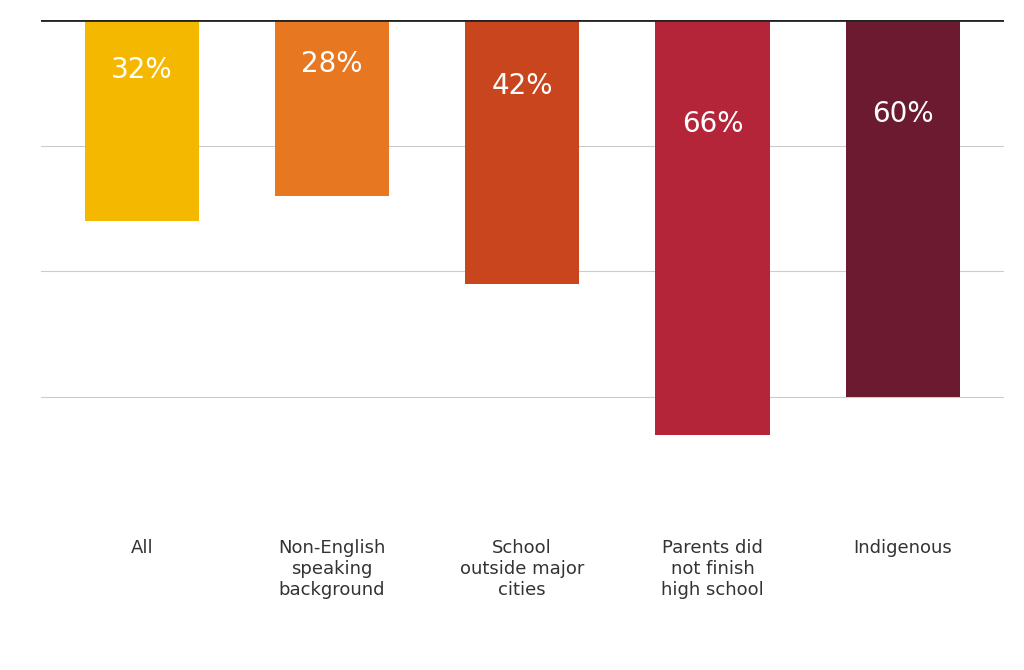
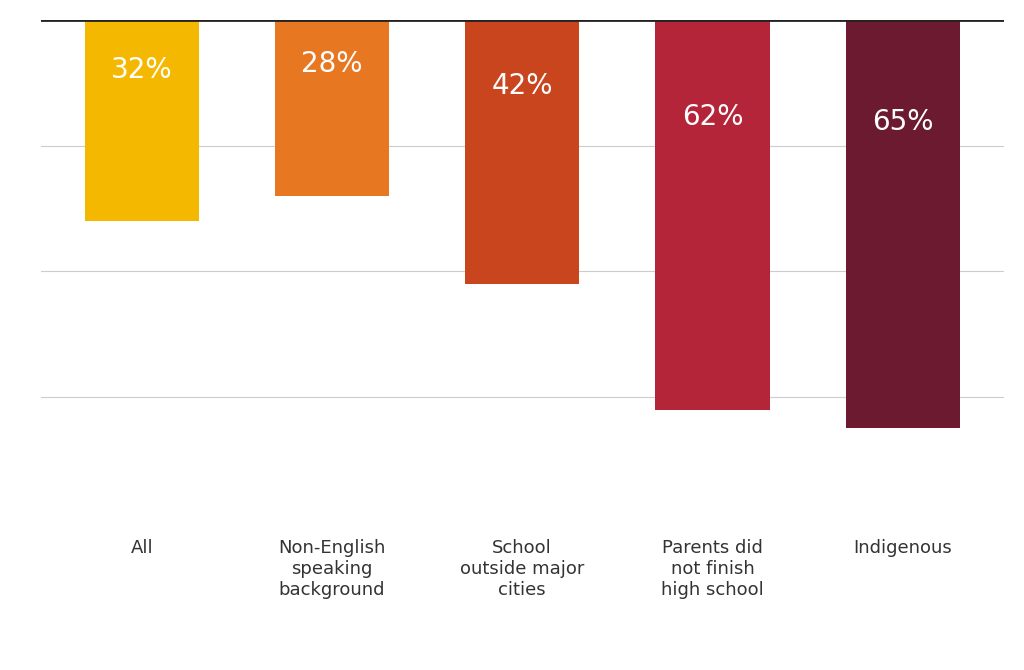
Parents did not finish high school: 66% -> 62%
Indigenous: 60% -> 65%
